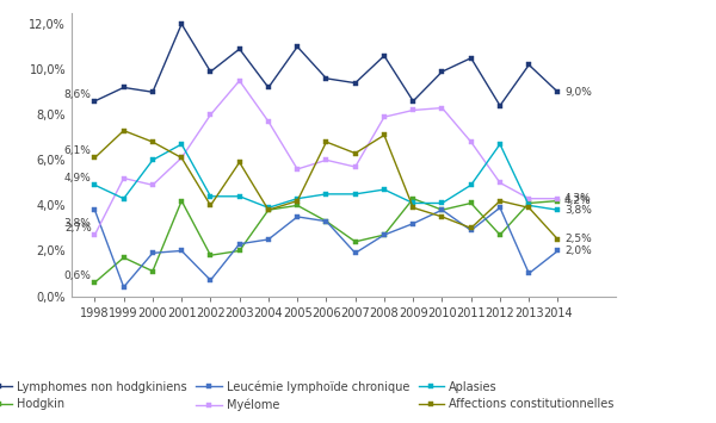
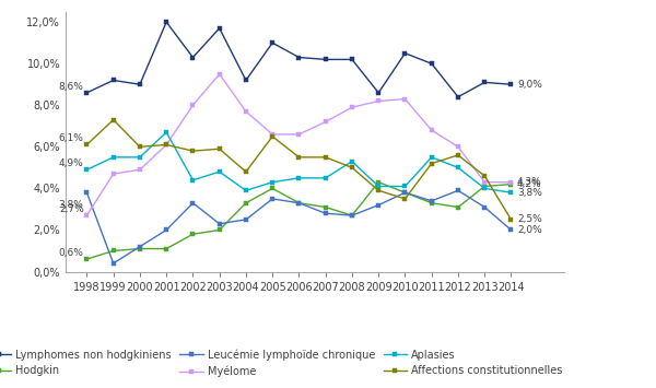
Hodgkin/1999: 1,7% -> 1,0%
Myélome/1999: 5,2% -> 4,7%
Aplasies/1999: 4,3% -> 5,5%
Leucémie lymphoïde chronique/2000: 1,9% -> 1,2%
Aplasies/2000: 6,0% -> 5,5%
Affections constitutionnelles/2000: 6,8% -> 6,0%
Hodgkin/2001: 4,2% -> 1,1%
Lymphomes non hodgkiniens/2002: 9,9% -> 10,3%
Leucémie lymphoïde chronique/2002: 0,7% -> 3,3%
Affections constitutionnelles/2002: 4,0% -> 5,8%
Lymphomes non hodgkiniens/2003: 10,9% -> 11,7%
Aplasies/2003: 4,4% -> 4,8%
Hodgkin/2004: 3,8% -> 3,3%
Affections constitutionnelles/2004: 3,8% -> 4,8%
Myélome/2005: 5,6% -> 6,6%
Affections constitutionnelles/2005: 4,2% -> 6,5%
Lymphomes non hodgkiniens/2006: 9,6% -> 10,3%
Myélome/2006: 6,0% -> 6,6%
Affections constitutionnelles/2006: 6,8% -> 5,5%
Lymphomes non hodgkiniens/2007: 9,4% -> 10,2%
Hodgkin/2007: 2,4% -> 3,1%
Leucémie lymphoïde chronique/2007: 1,9% -> 2,8%
Myélome/2007: 5,7% -> 7,2%
Affections constitutionnelles/2007: 6,3% -> 5,5%
Lymphomes non hodgkiniens/2008: 10,6% -> 10,2%
Aplasies/2008: 4,7% -> 5,3%
Affections constitutionnelles/2008: 7,1% -> 5,0%
Lymphomes non hodgkiniens/2010: 9,9% -> 10,5%
Lymphomes non hodgkiniens/2011: 10,5% -> 10,0%
Hodgkin/2011: 4,1% -> 3,3%
Leucémie lymphoïde chronique/2011: 2,9% -> 3,4%
Aplasies/2011: 4,9% -> 5,5%
Affections constitutionnelles/2011: 3,0% -> 5,2%
Hodgkin/2012: 2,7% -> 3,1%
Myélome/2012: 5,0% -> 6,0%
Aplasies/2012: 6,7% -> 5,0%
Affections constitutionnelles/2012: 4,2% -> 5,6%
Lymphomes non hodgkiniens/2013: 10,2% -> 9,1%
Leucémie lymphoïde chronique/2013: 1,0% -> 3,1%
Affections constitutionnelles/2013: 3,9% -> 4,6%
